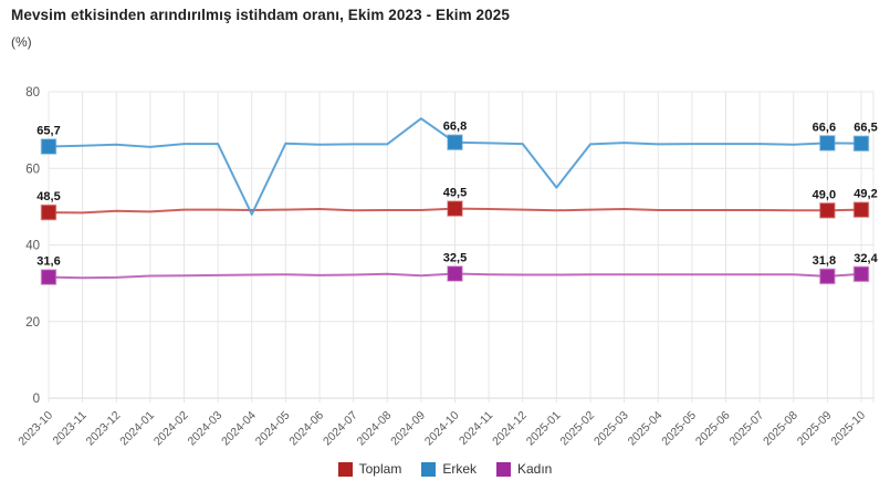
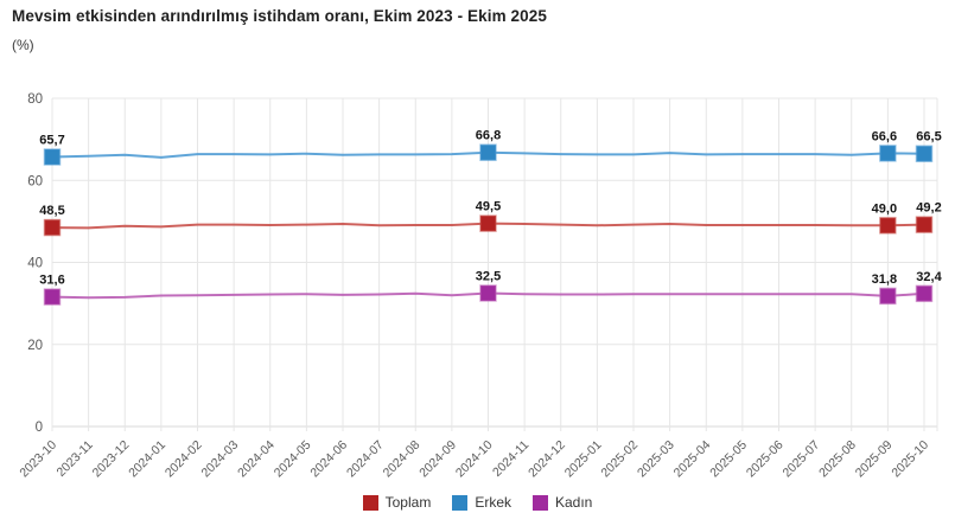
Erkek/2024-04: 48 -> 66
Erkek/2024-09: 73 -> 66
Erkek/2025-01: 55 -> 66
